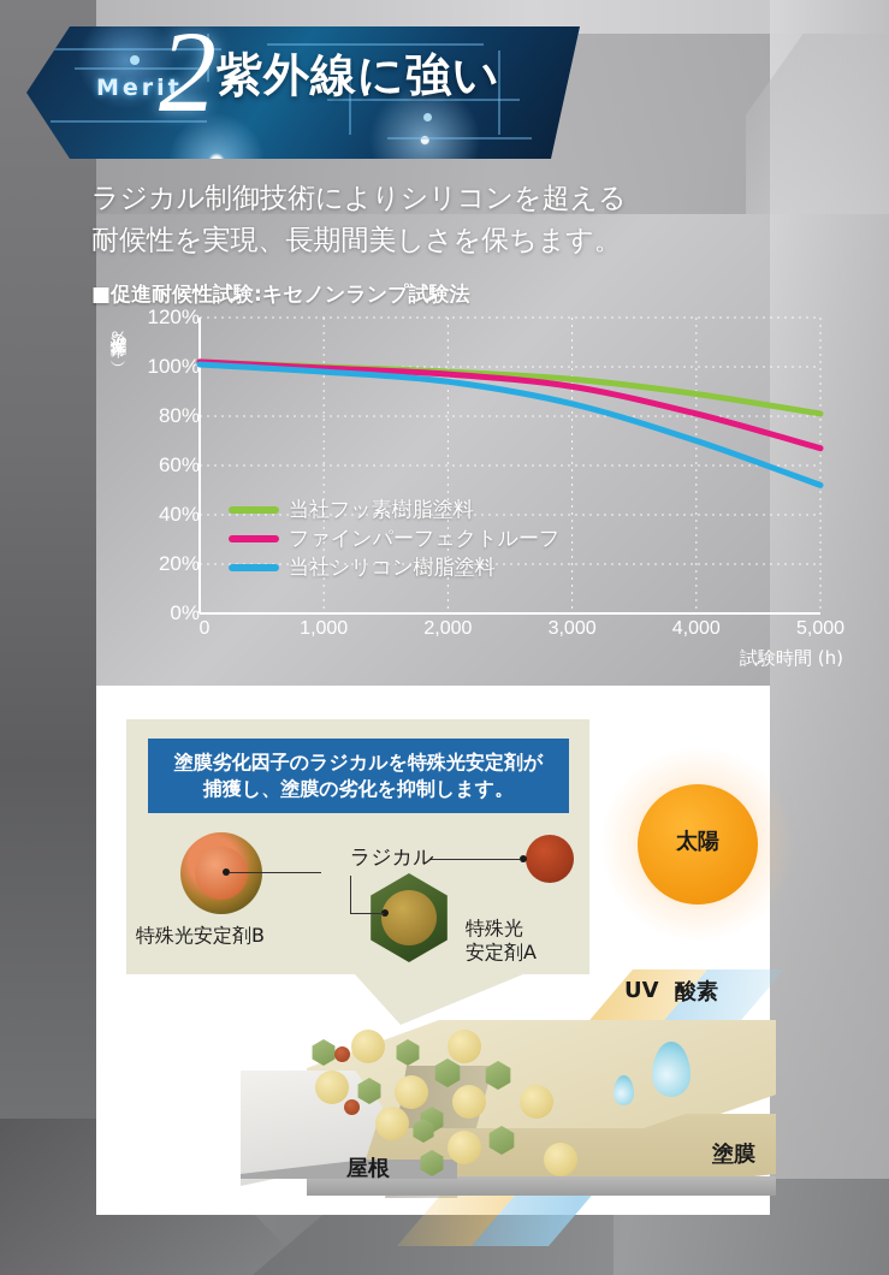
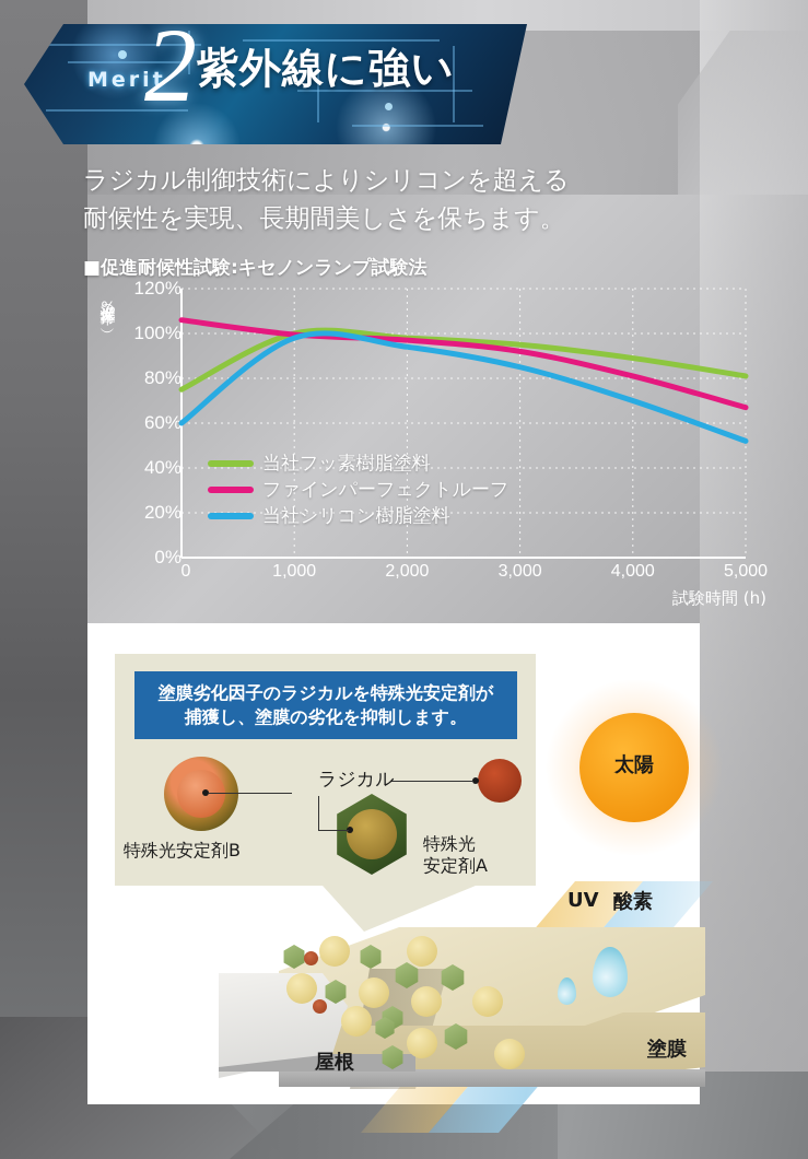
当社フッ素樹脂塗料/0: 102% -> 75%
ファインパーフェクトルーフ/0: 102% -> 106%
当社シリコン樹脂塗料/0: 101% -> 60%
